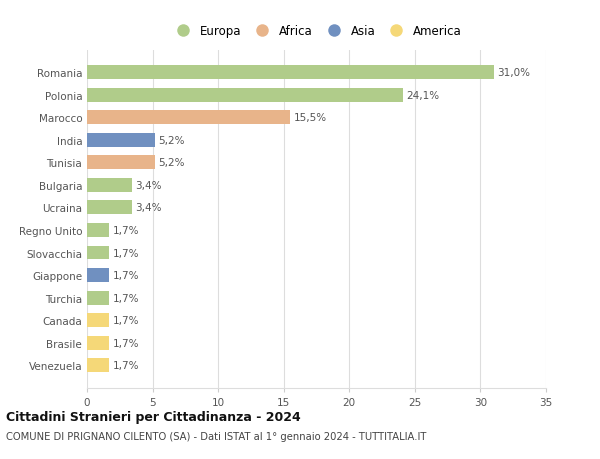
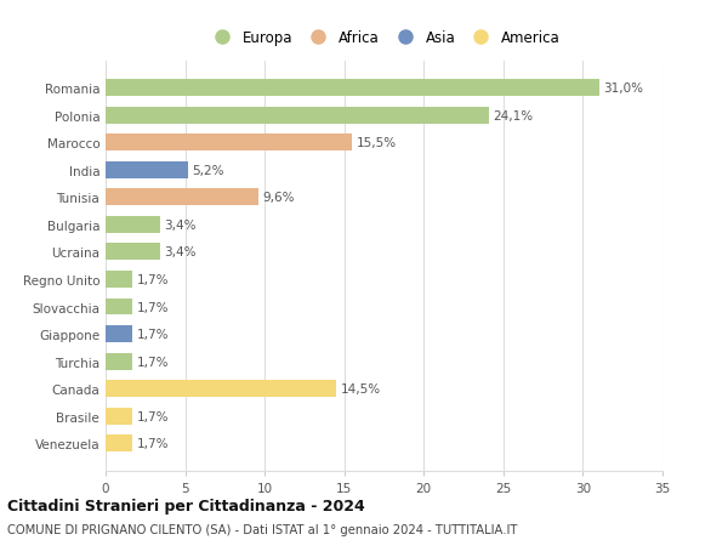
Tunisia: 5,2% -> 9,6%
Canada: 1,7% -> 14,5%
